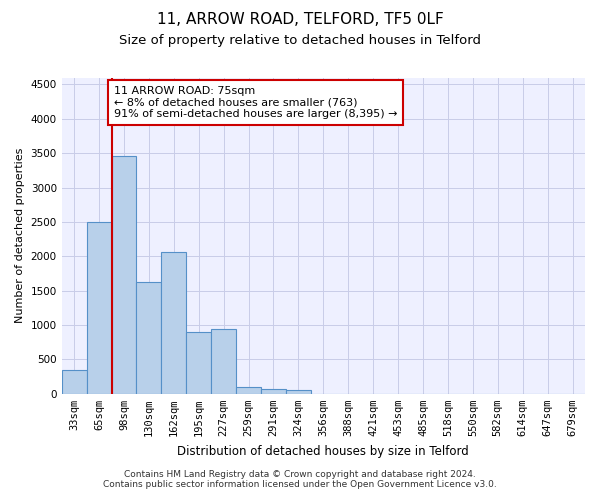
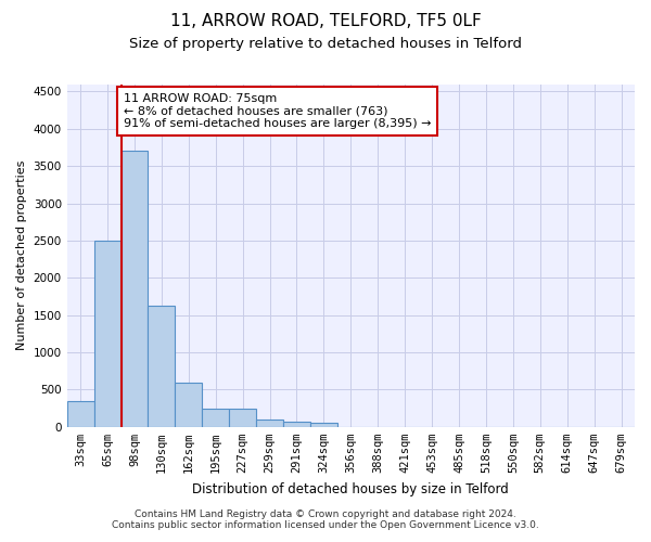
98sqm: 3460 -> 3700
162sqm: 2060 -> 590
195sqm: 900 -> 240
227sqm: 940 -> 240
